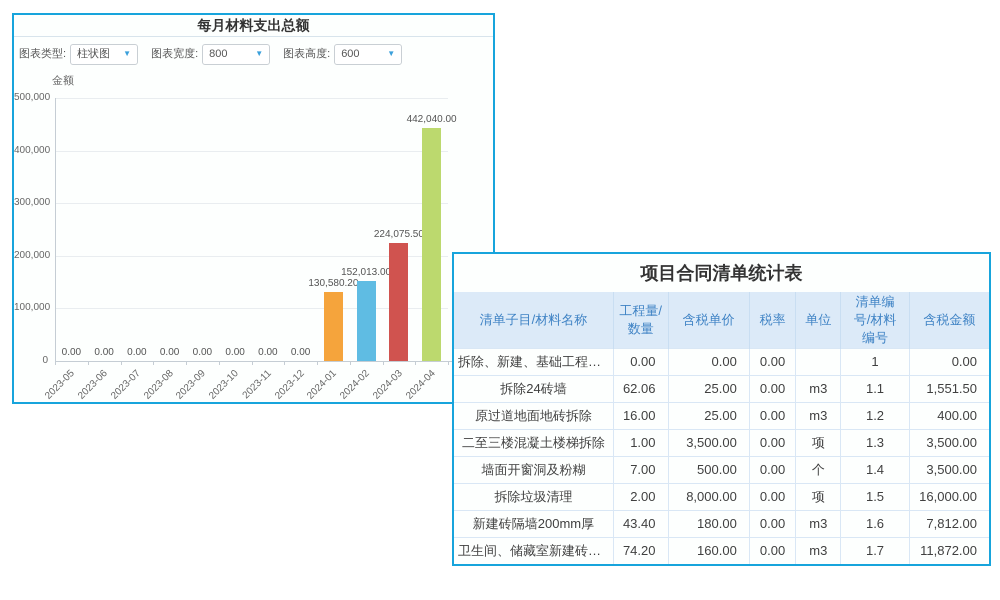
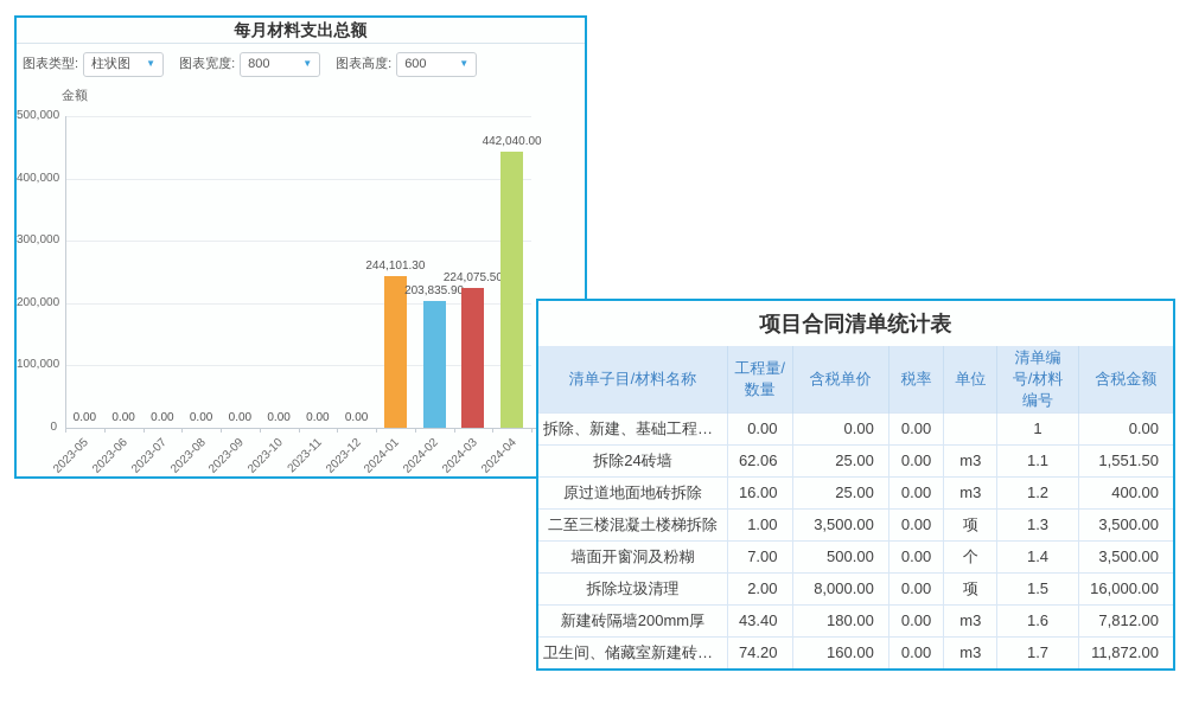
2024-01: 130,580.20 -> 244,101.30
2024-02: 152,013.00 -> 203,835.90
